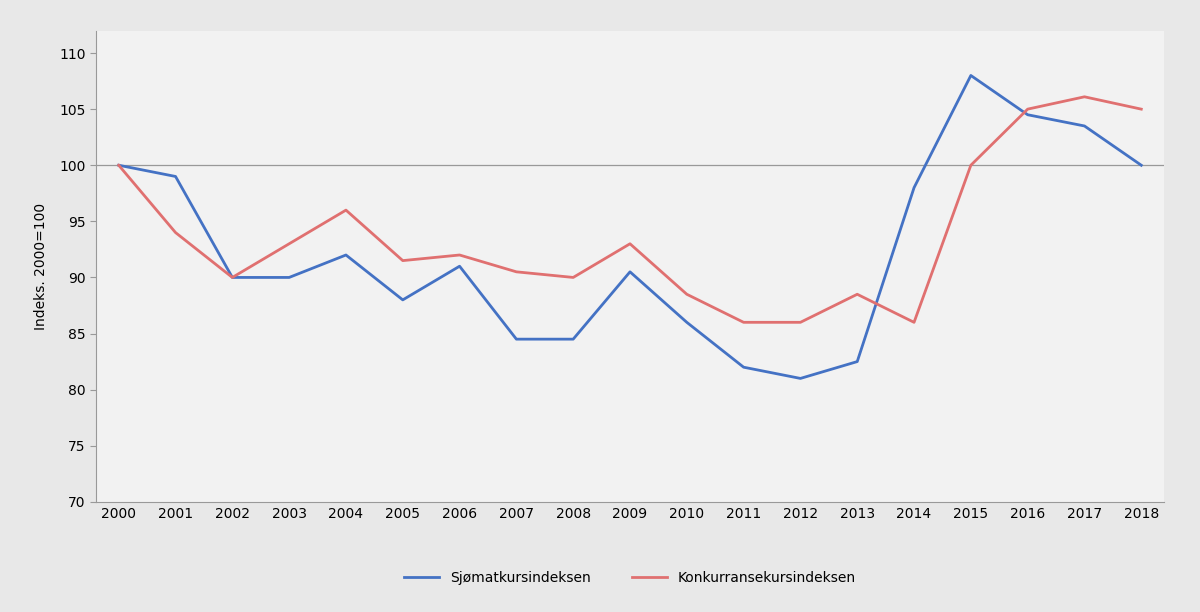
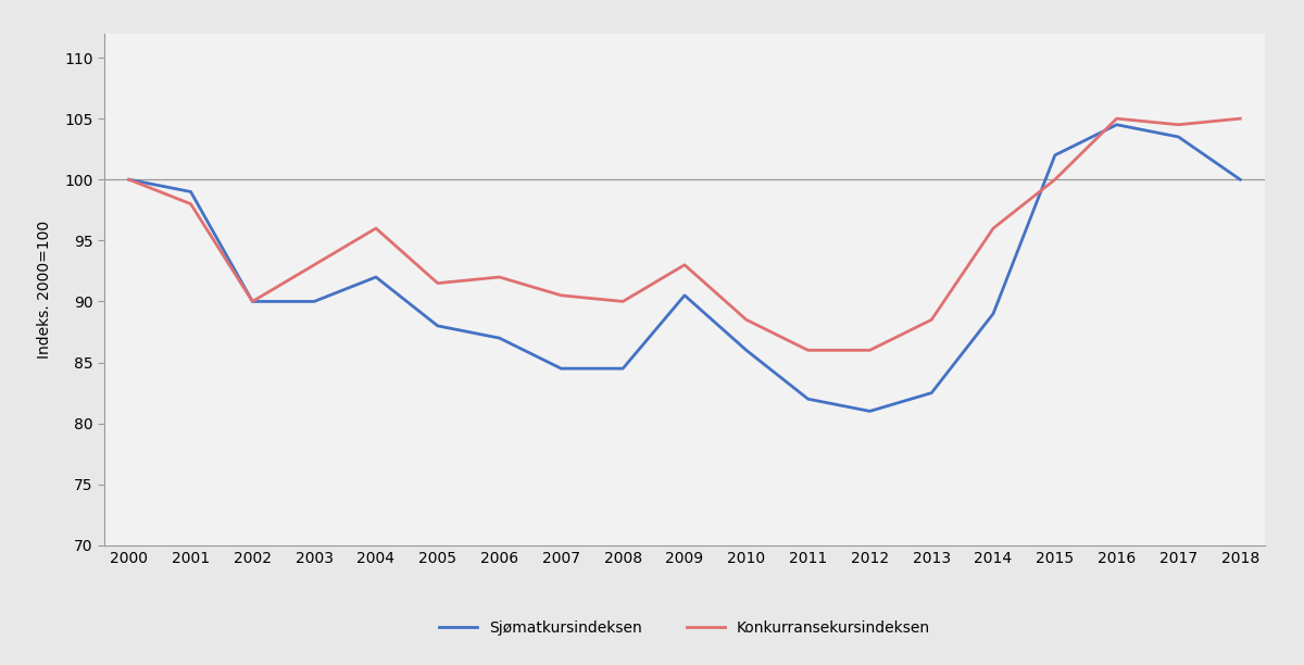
Konkurransekursindeksen/2001: 94.0 -> 98.0
Sjømatkursindeksen/2006: 91.0 -> 87.0
Sjømatkursindeksen/2014: 98.0 -> 89.0
Konkurransekursindeksen/2014: 86.0 -> 96.0
Sjømatkursindeksen/2015: 108.0 -> 102.0
Konkurransekursindeksen/2017: 106.1 -> 104.5
